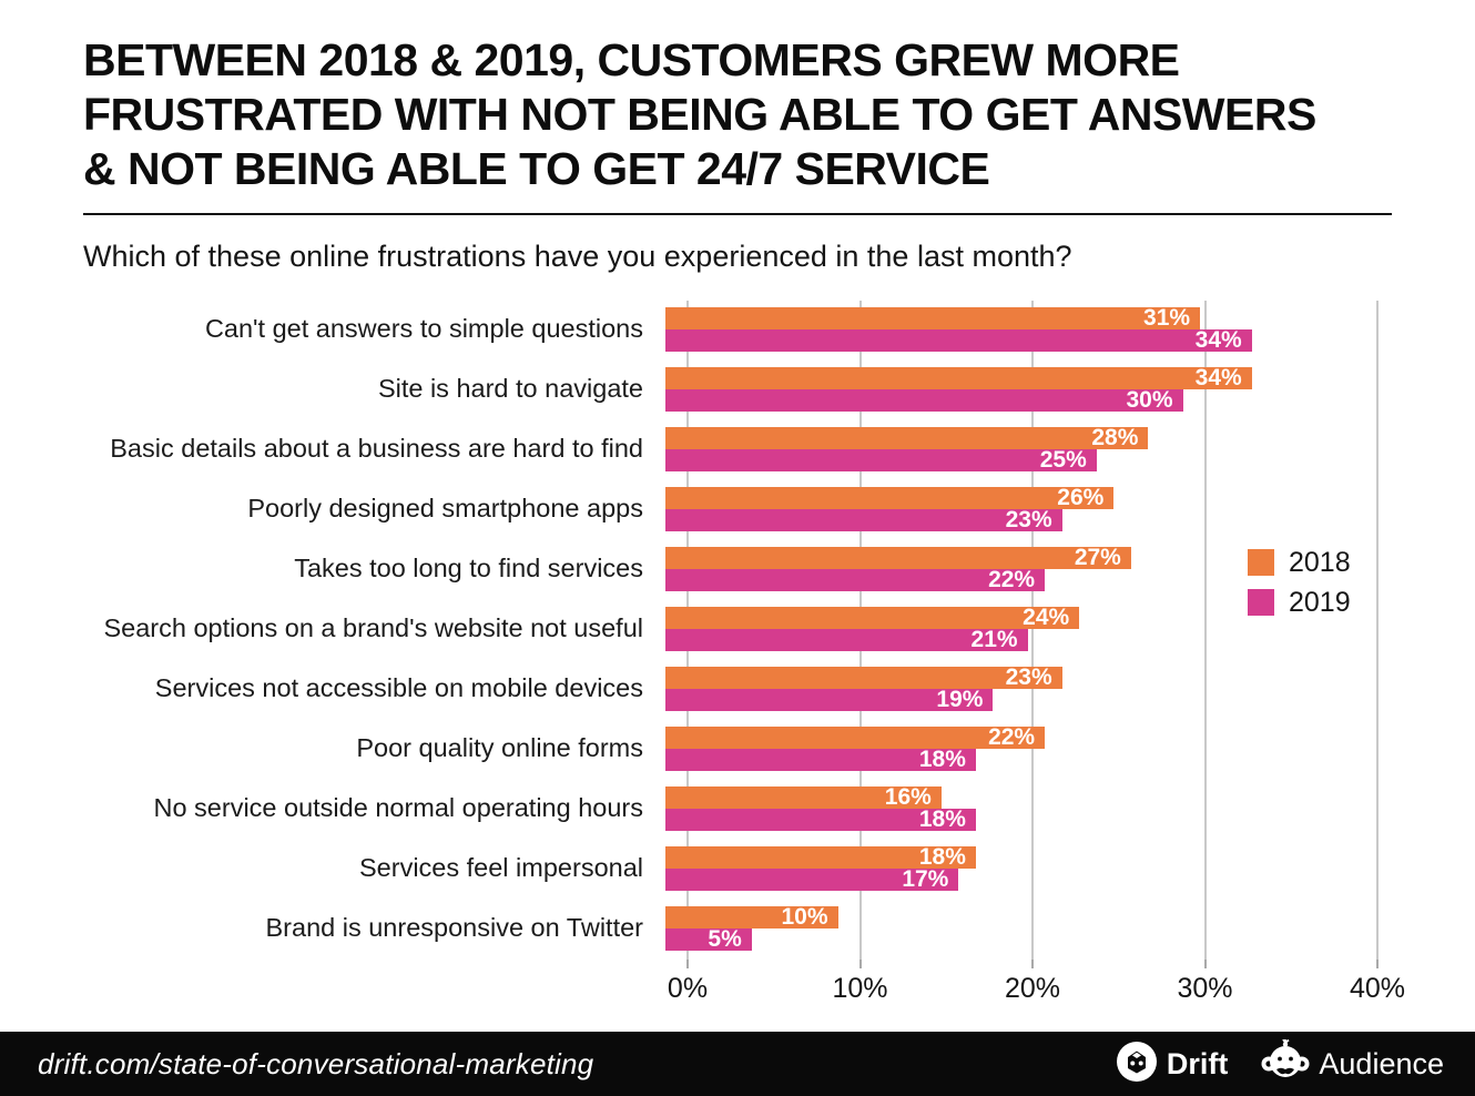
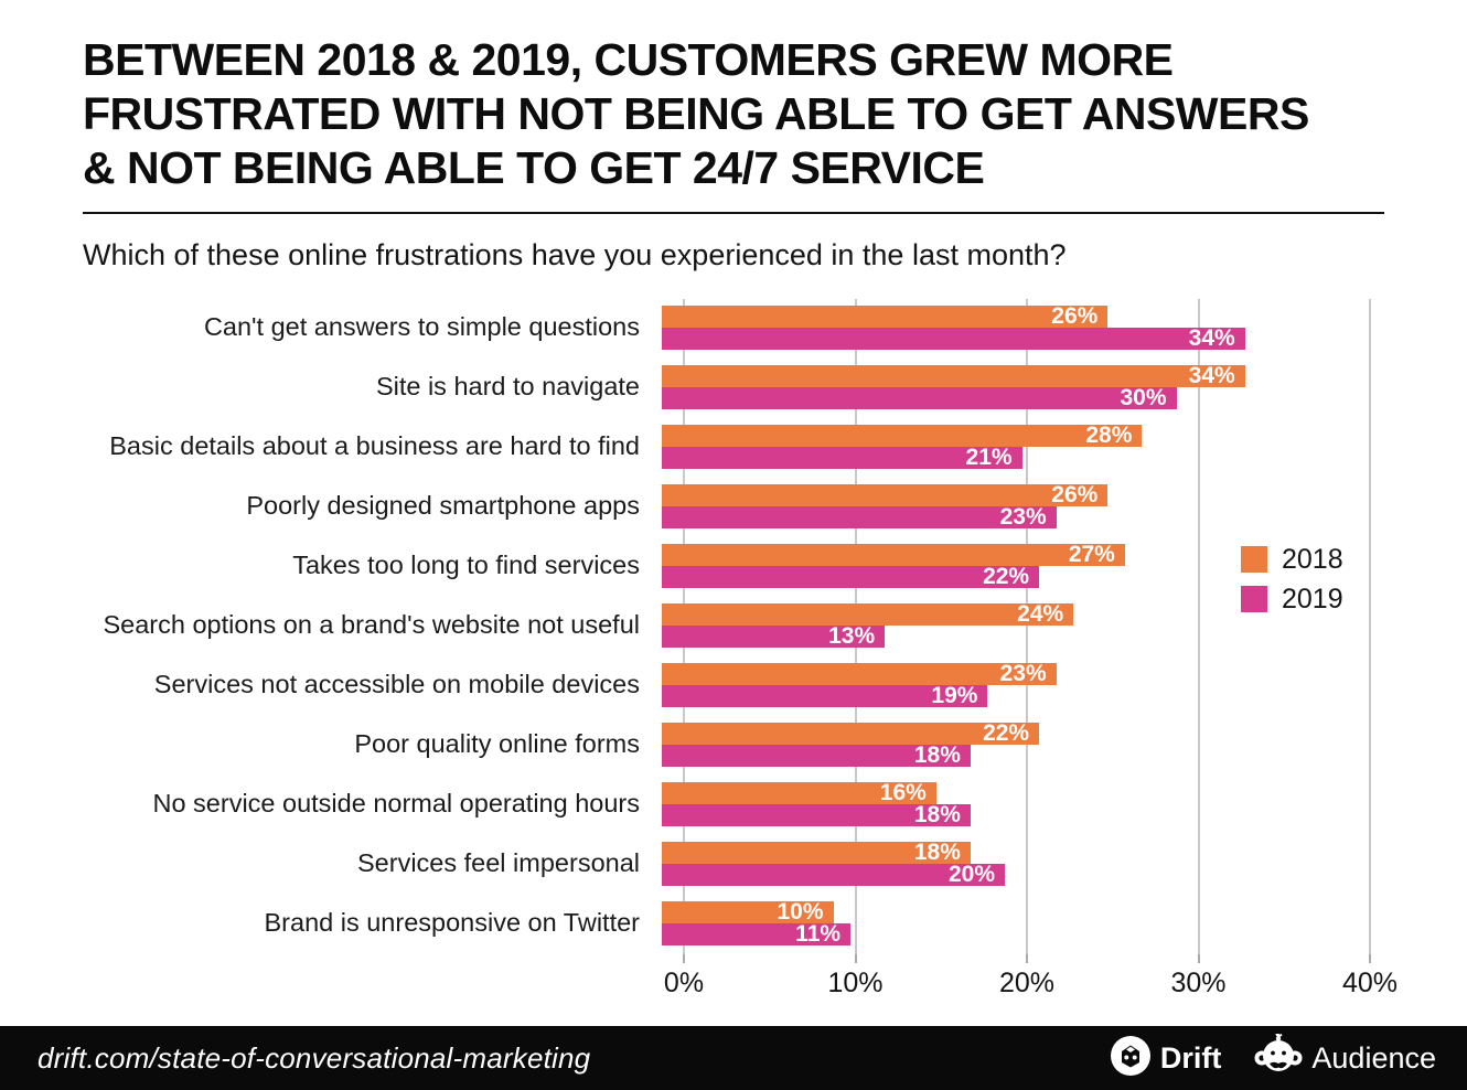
2018/Can't get answers to simple questions: 31% -> 26%
2019/Basic details about a business are hard to find: 25% -> 21%
2019/Search options on a brand's website not useful: 21% -> 13%
2019/Services feel impersonal: 17% -> 20%
2019/Brand is unresponsive on Twitter: 5% -> 11%
